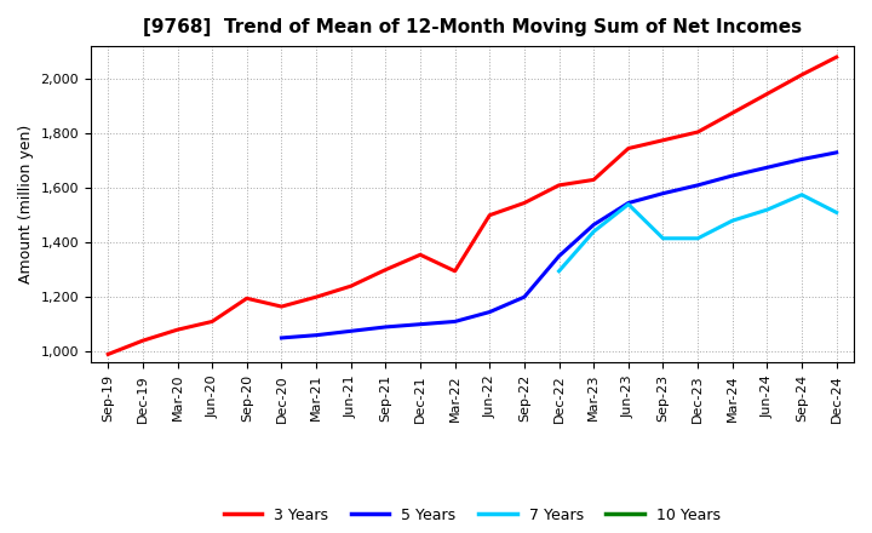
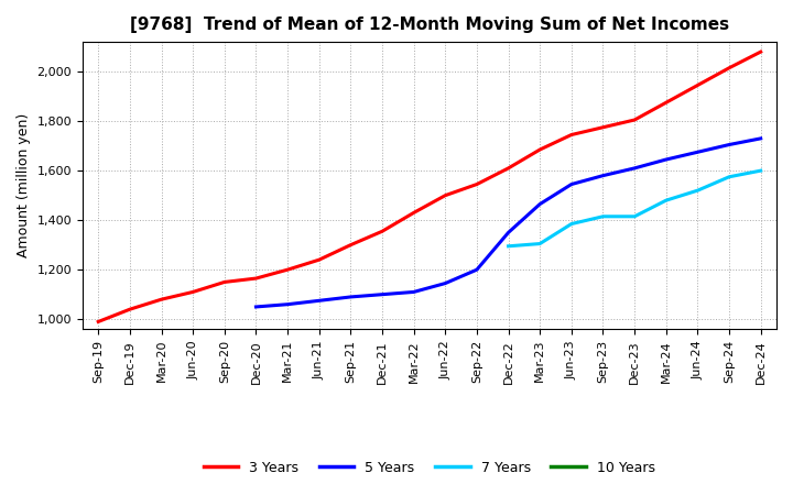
3 Years/Sep-20: 1,195 -> 1,150
3 Years/Mar-22: 1,295 -> 1,430
3 Years/Mar-23: 1,630 -> 1,685
7 Years/Mar-23: 1,440 -> 1,305
7 Years/Jun-23: 1,540 -> 1,385
7 Years/Dec-24: 1,510 -> 1,600
